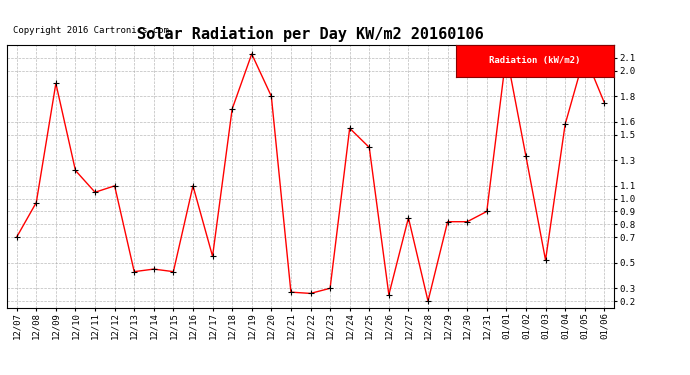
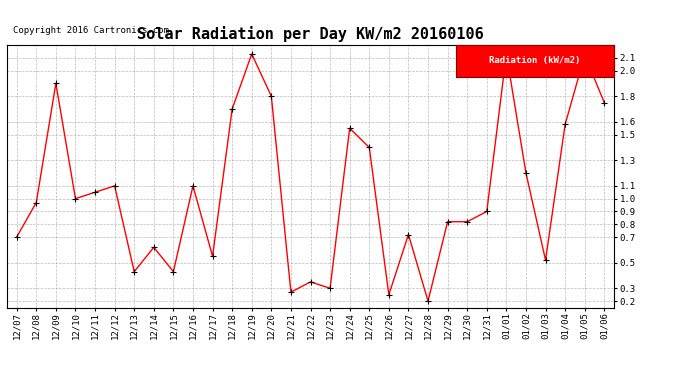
12/10: 1.22 -> 1.00
12/14: 0.45 -> 0.62
12/22: 0.26 -> 0.35
12/27: 0.85 -> 0.72
01/02: 1.33 -> 1.20
